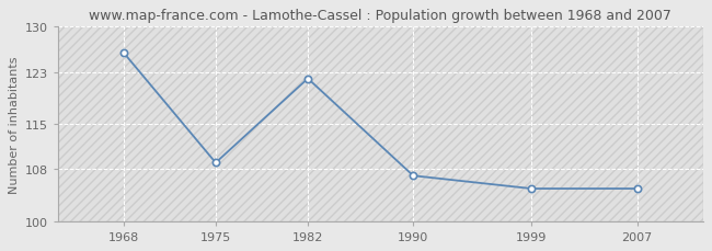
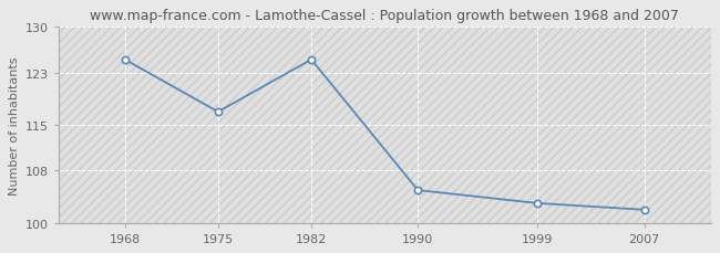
1968: 126 -> 125
1975: 109 -> 117
1982: 122 -> 125
1990: 107 -> 105
1999: 105 -> 103
2007: 105 -> 102
